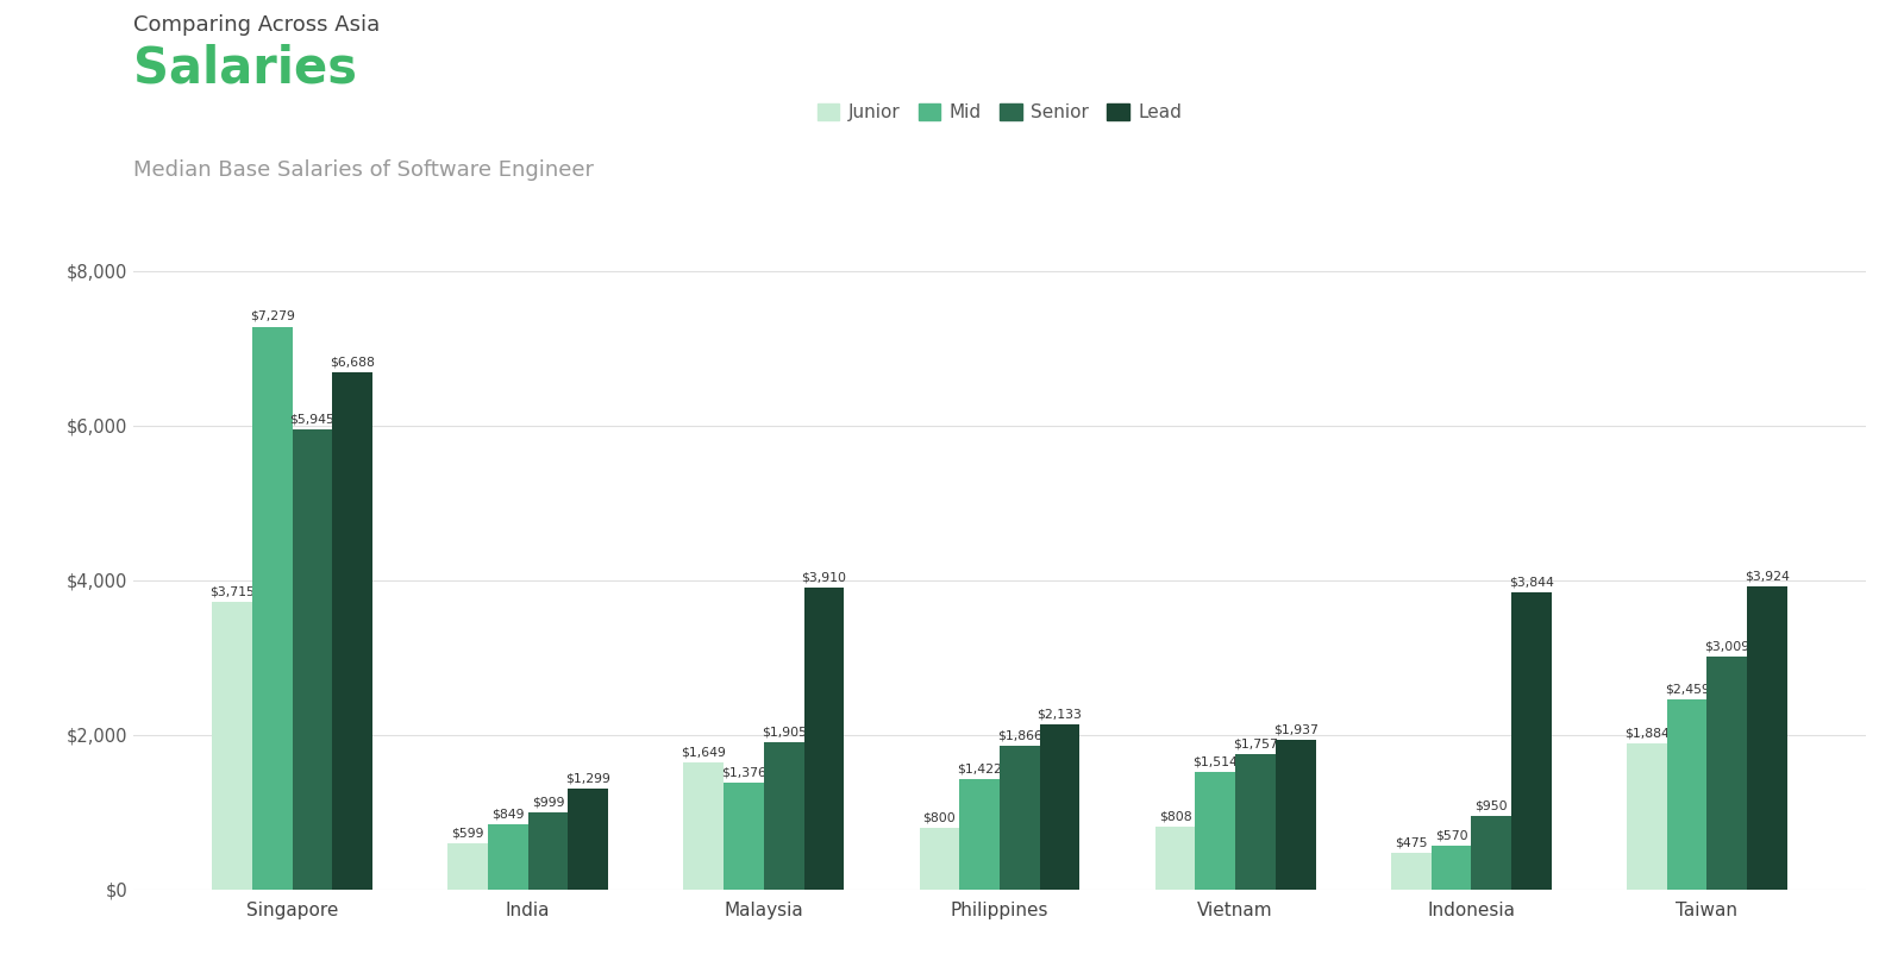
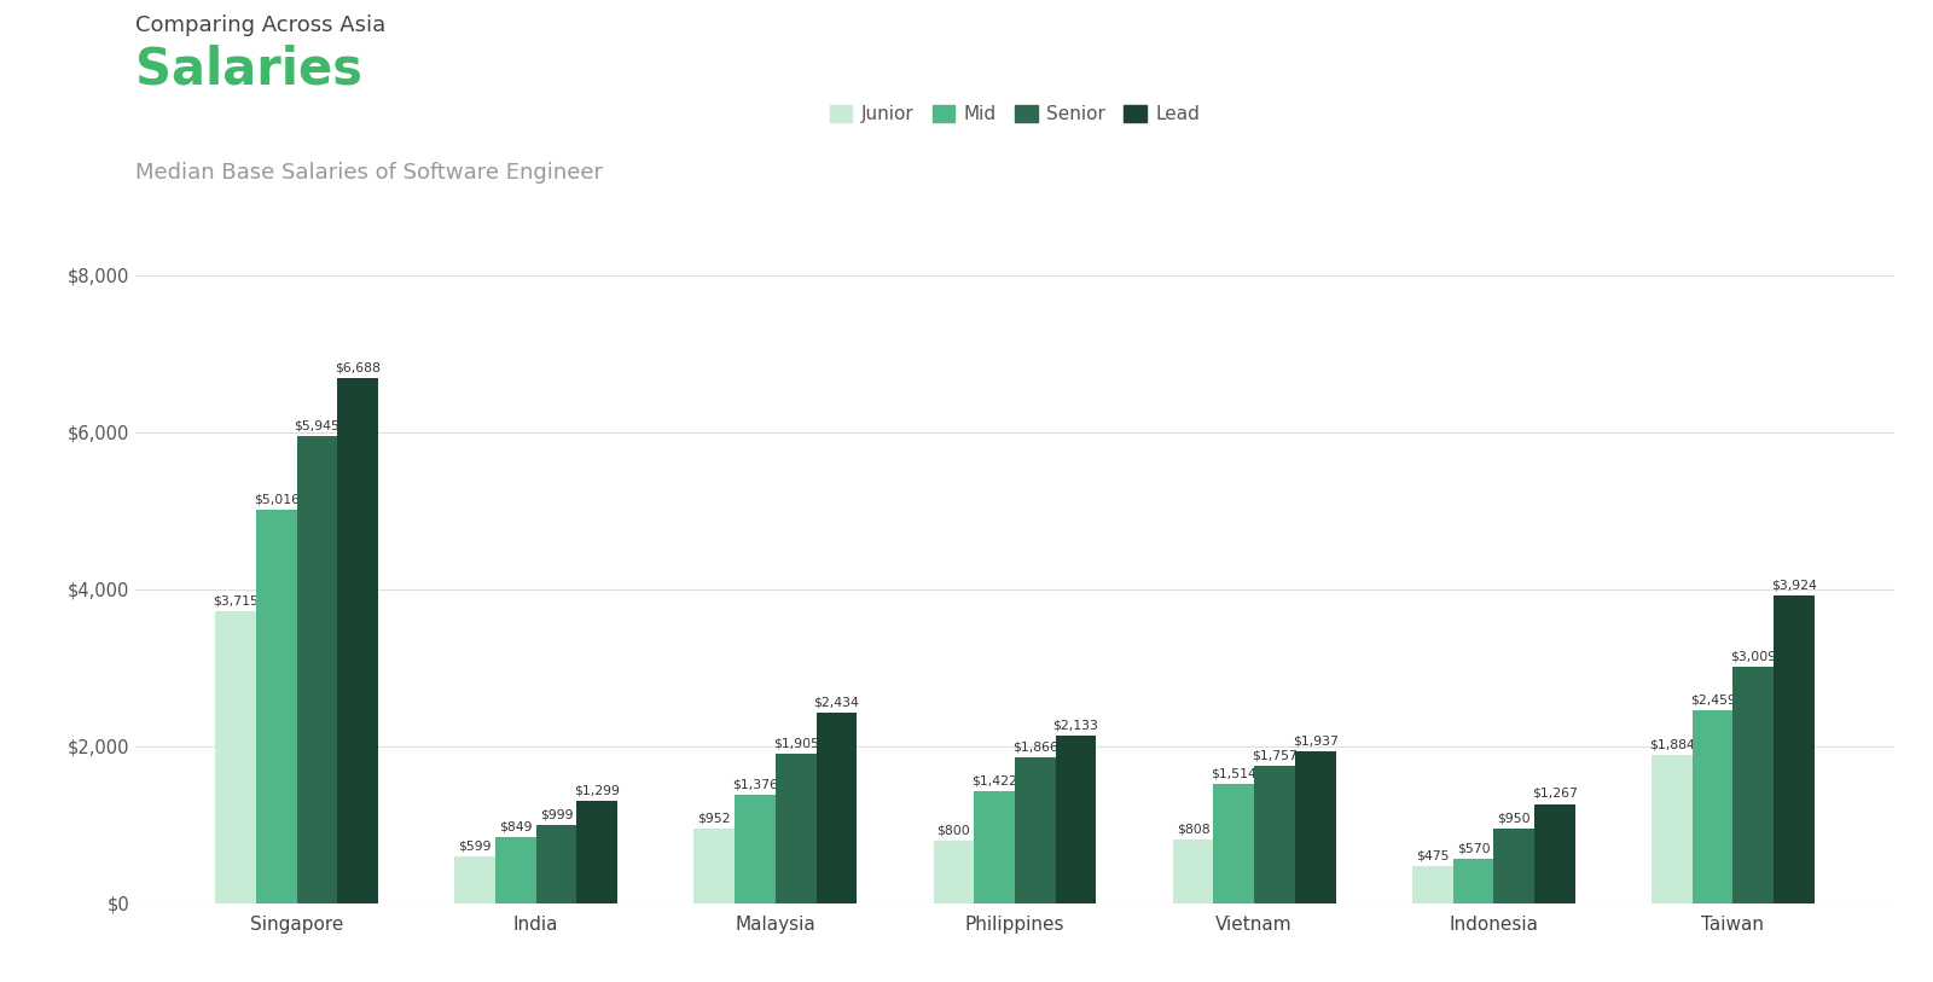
Mid/Singapore: $7,279 -> $5,016
Junior/Malaysia: $1,649 -> $952
Lead/Malaysia: $3,910 -> $2,434
Lead/Indonesia: $3,844 -> $1,267
